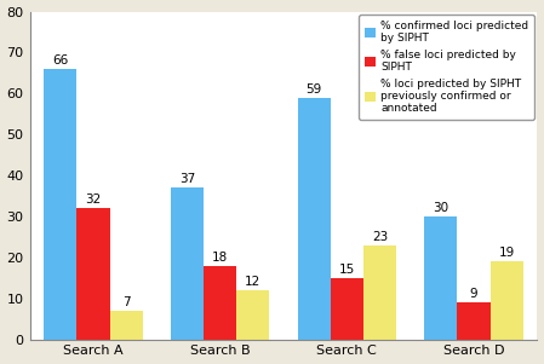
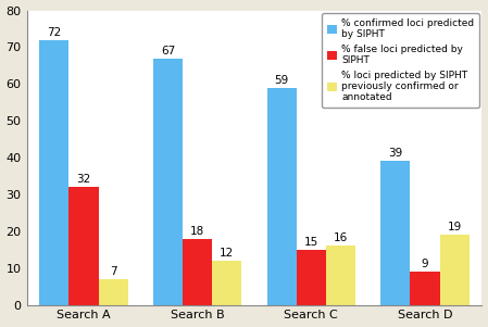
% confirmed loci predicted by SIPHT/Search A: 66 -> 72
% confirmed loci predicted by SIPHT/Search B: 37 -> 67
% loci predicted by SIPHT previously confirmed or annotated/Search C: 23 -> 16
% confirmed loci predicted by SIPHT/Search D: 30 -> 39
